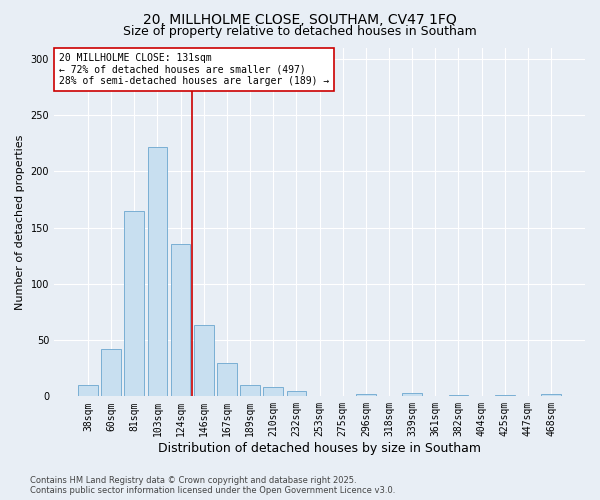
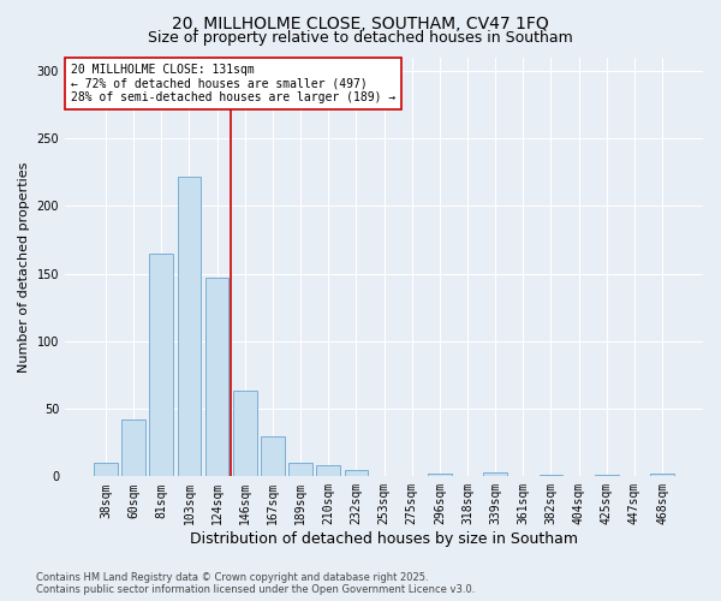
124sqm: 135 -> 147
